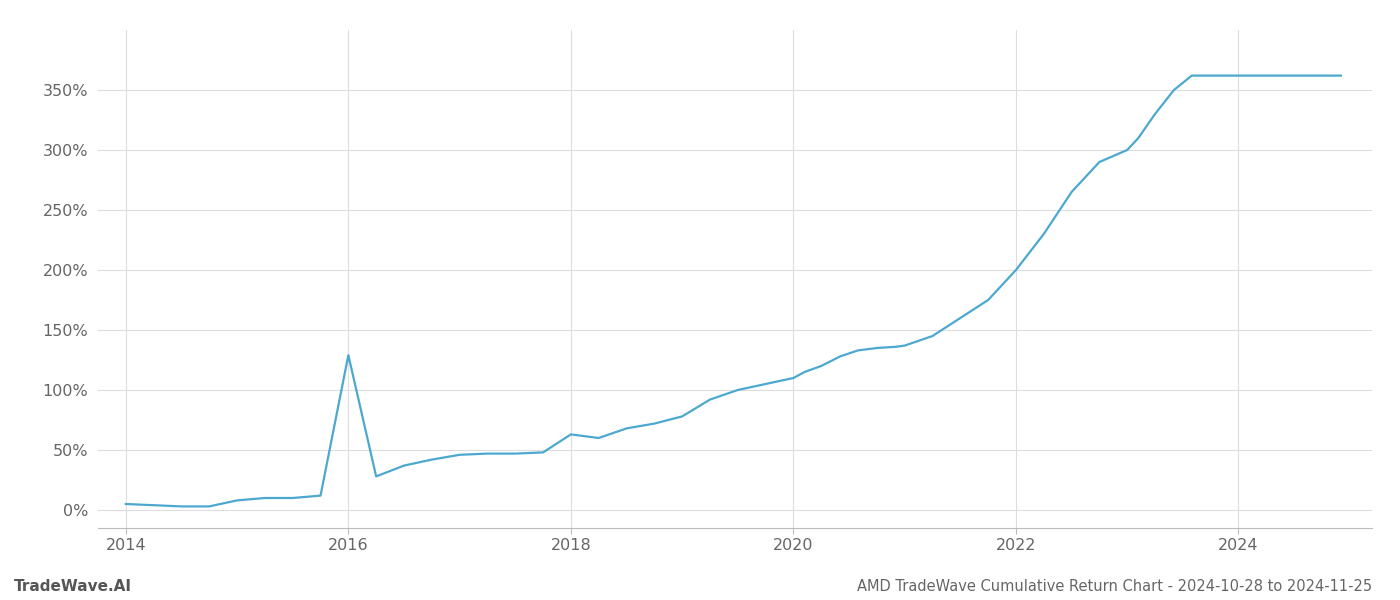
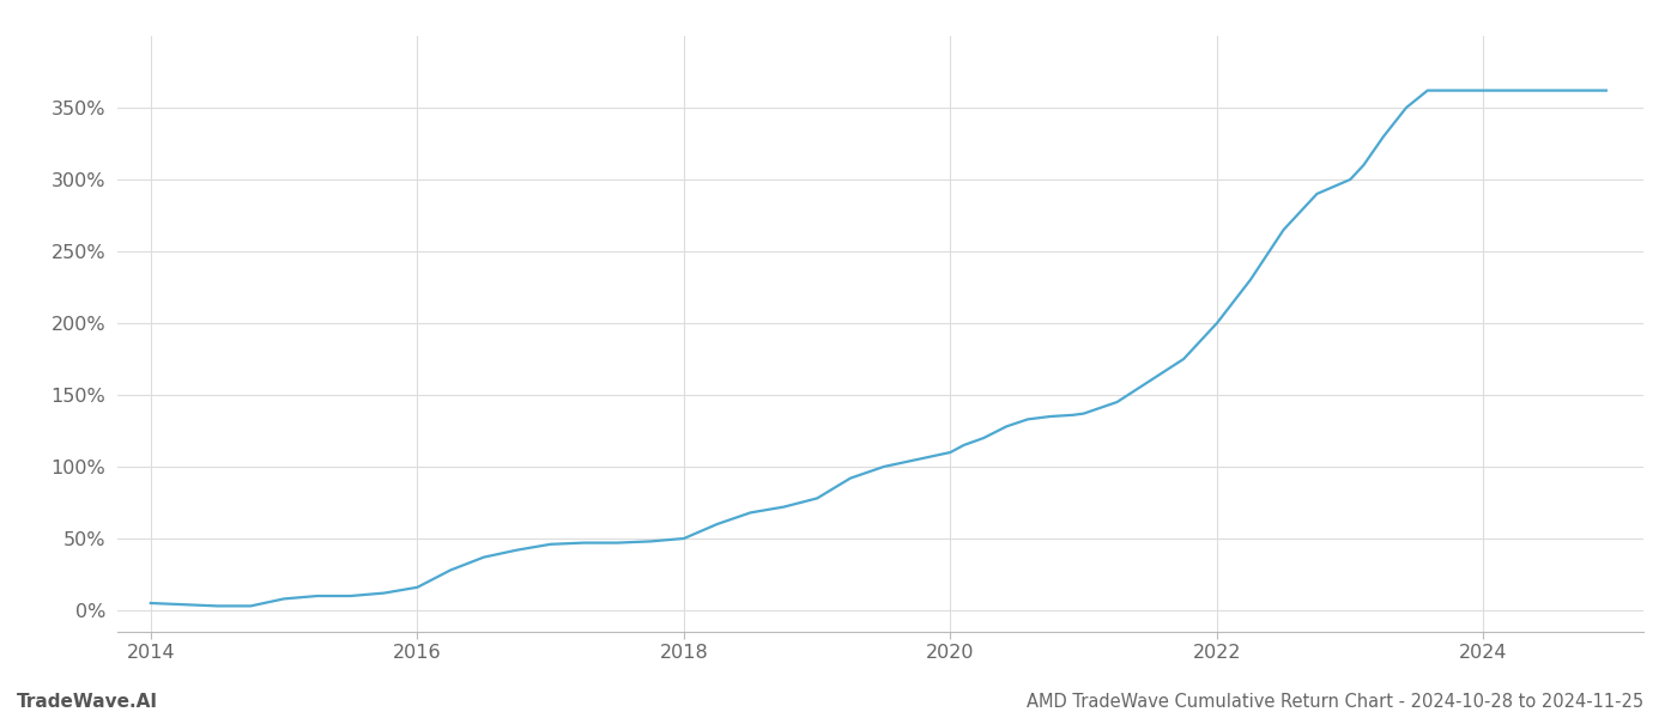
2016: 129% -> 16%
2018: 63% -> 50%
